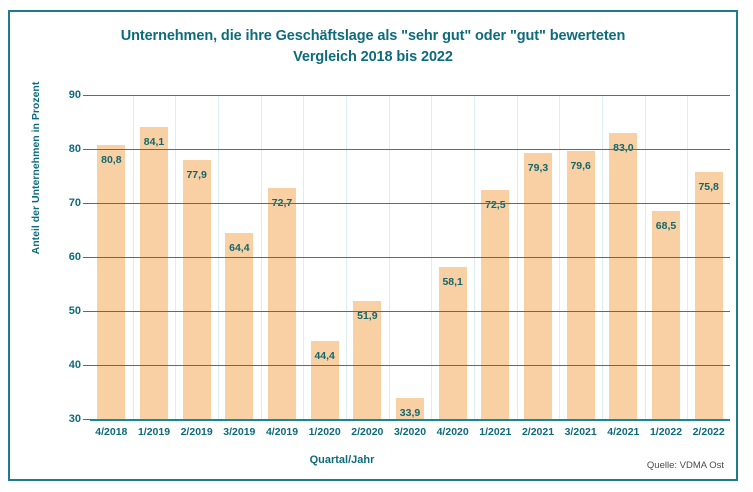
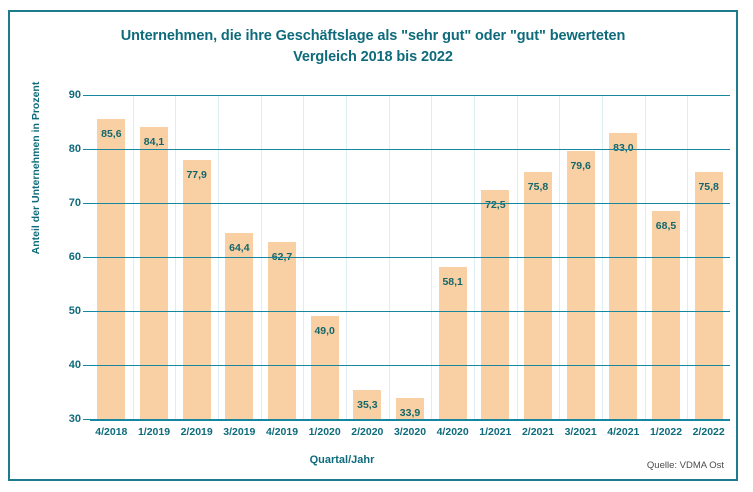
4/2018: 80,8 -> 85,6
4/2019: 72,7 -> 62,7
1/2020: 44,4 -> 49,0
2/2020: 51,9 -> 35,3
2/2021: 79,3 -> 75,8
